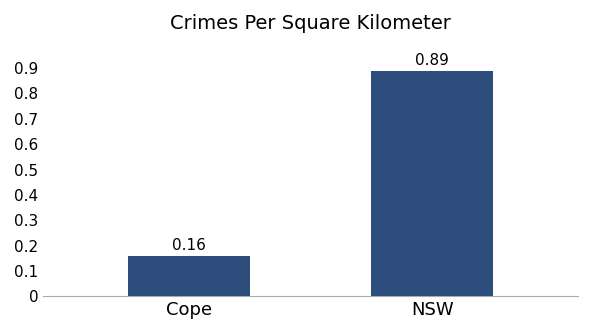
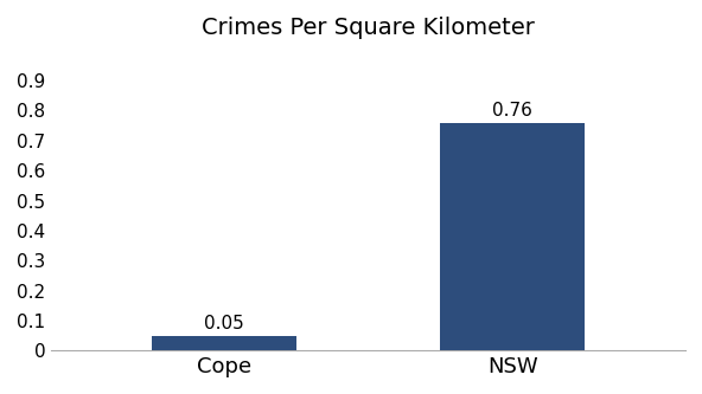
Cope: 0.16 -> 0.05
NSW: 0.89 -> 0.76
